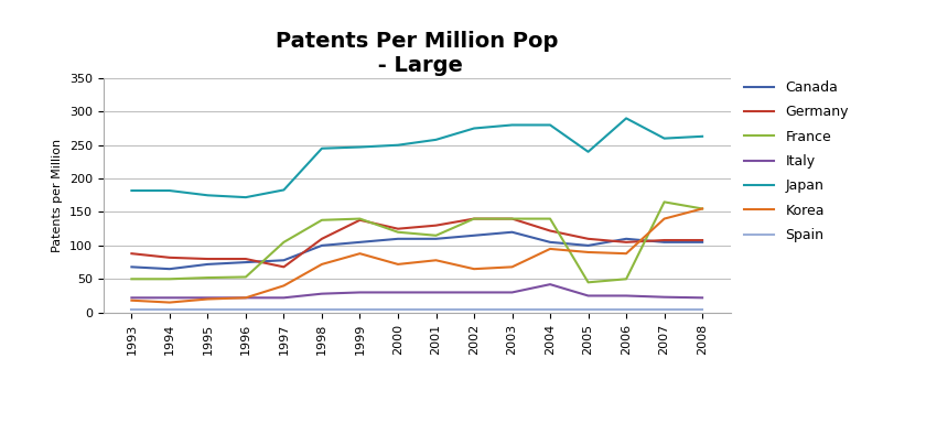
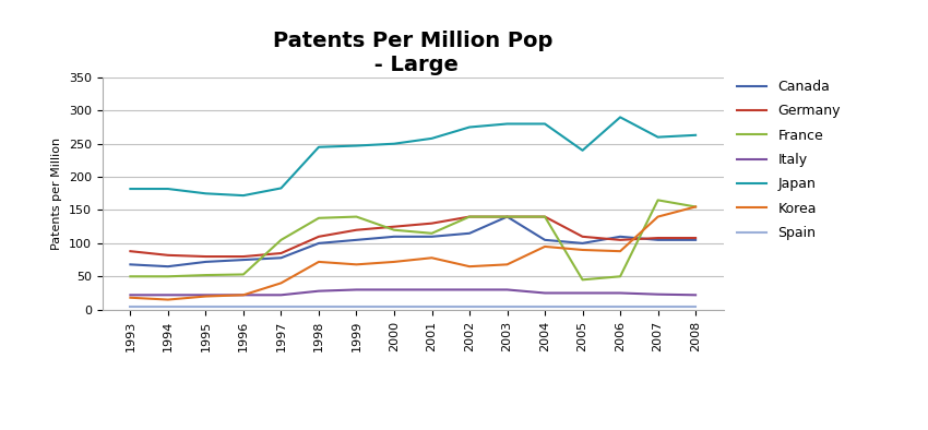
Germany/1997: 68 -> 85
Germany/1999: 138 -> 120
Korea/1999: 88 -> 68
Canada/2003: 120 -> 140
Germany/2004: 122 -> 140
Italy/2004: 42 -> 25
